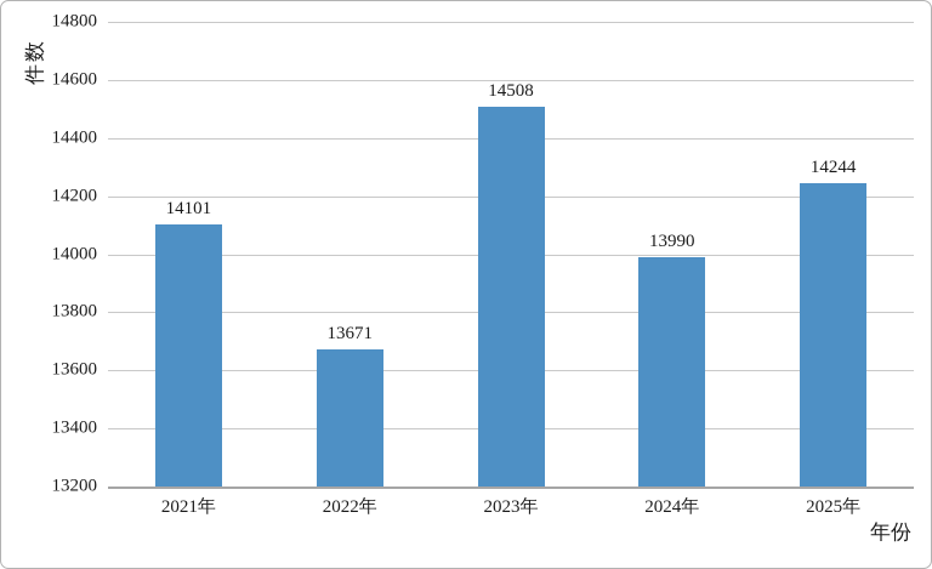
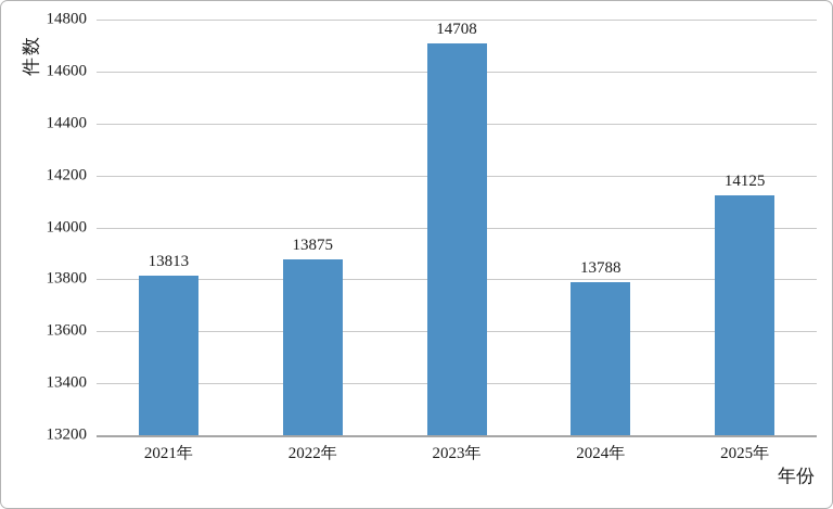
2021年: 14101 -> 13813
2022年: 13671 -> 13875
2023年: 14508 -> 14708
2024年: 13990 -> 13788
2025年: 14244 -> 14125
